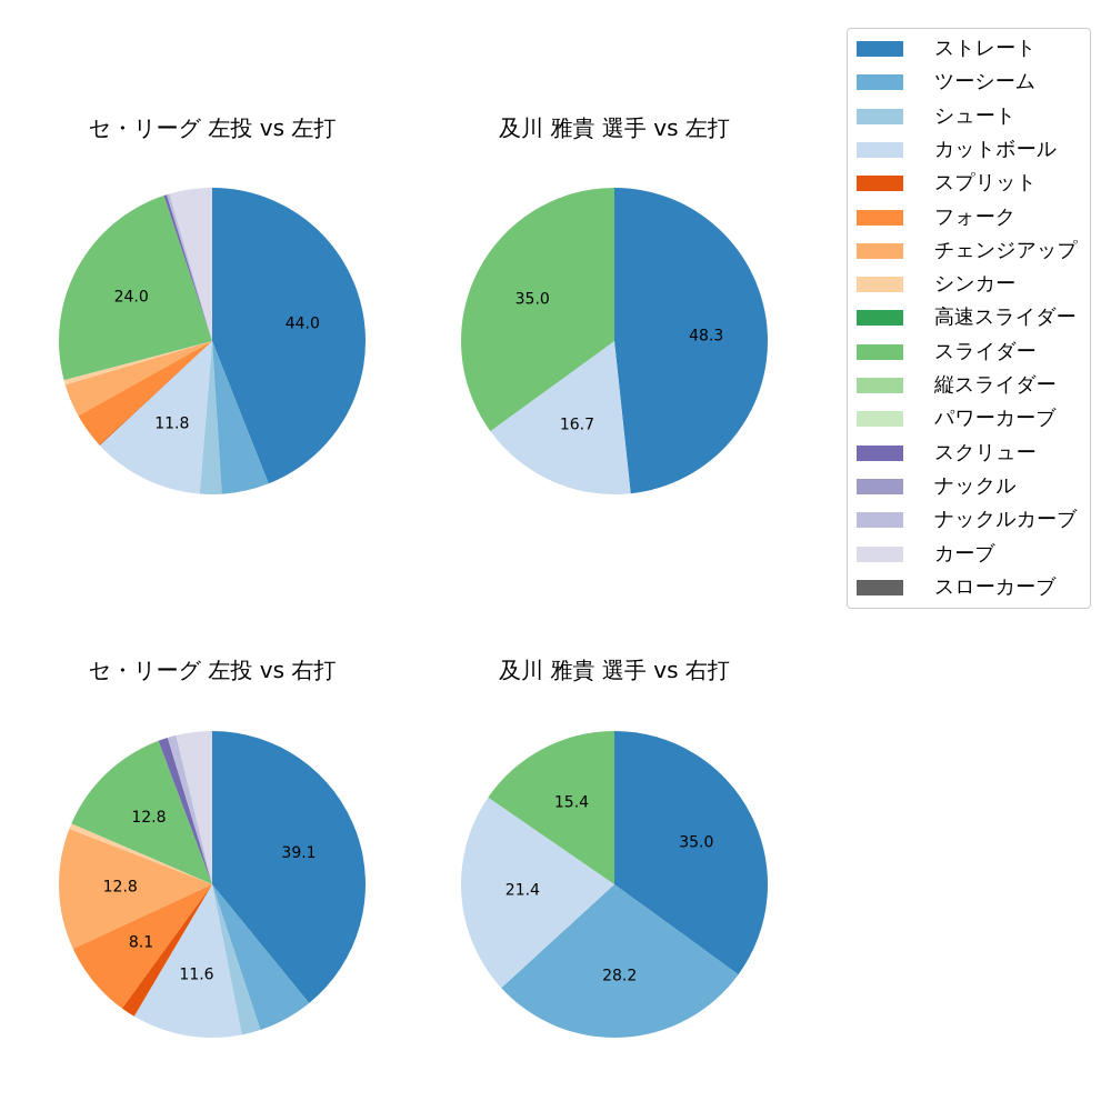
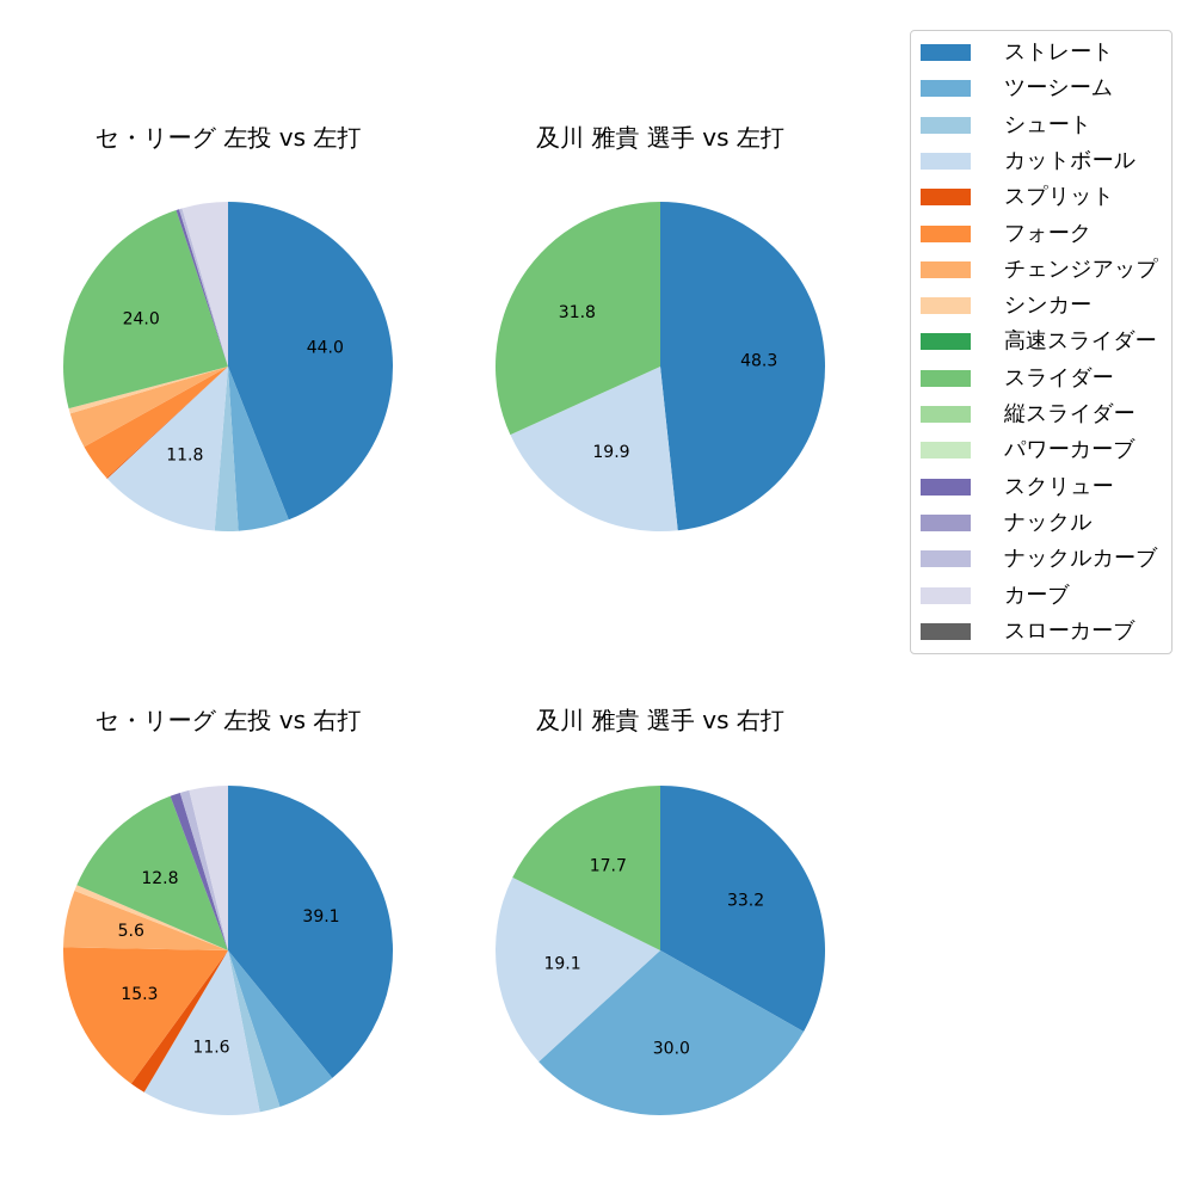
及川 雅貴 選手 vs 左打/カットボール: 16.7 -> 19.9
及川 雅貴 選手 vs 左打/スライダー: 35.0 -> 31.8
セ・リーグ 左投 vs 右打/フォーク: 8.1 -> 15.3
セ・リーグ 左投 vs 右打/チェンジアップ: 12.8 -> 5.6
及川 雅貴 選手 vs 右打/ストレート: 35.0 -> 33.2
及川 雅貴 選手 vs 右打/ツーシーム: 28.2 -> 30.0
及川 雅貴 選手 vs 右打/カットボール: 21.4 -> 19.1
及川 雅貴 選手 vs 右打/スライダー: 15.4 -> 17.7
